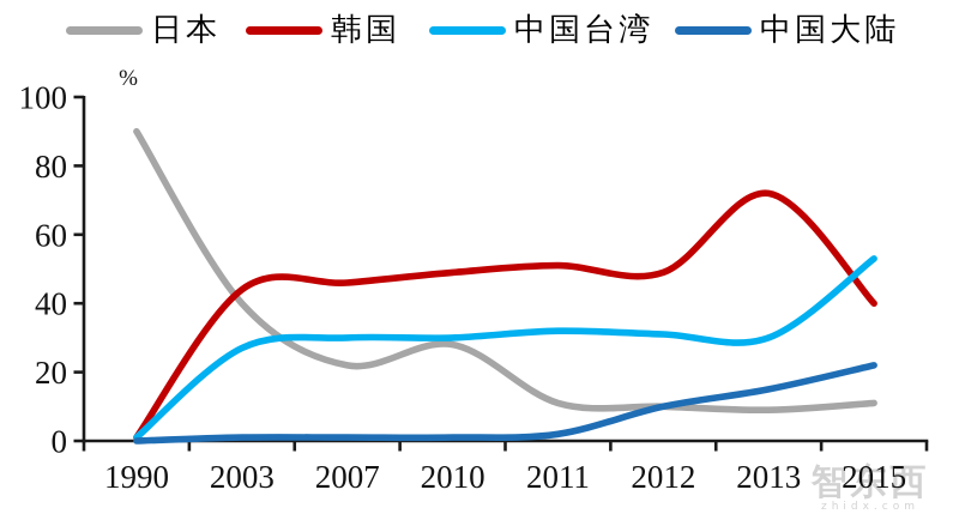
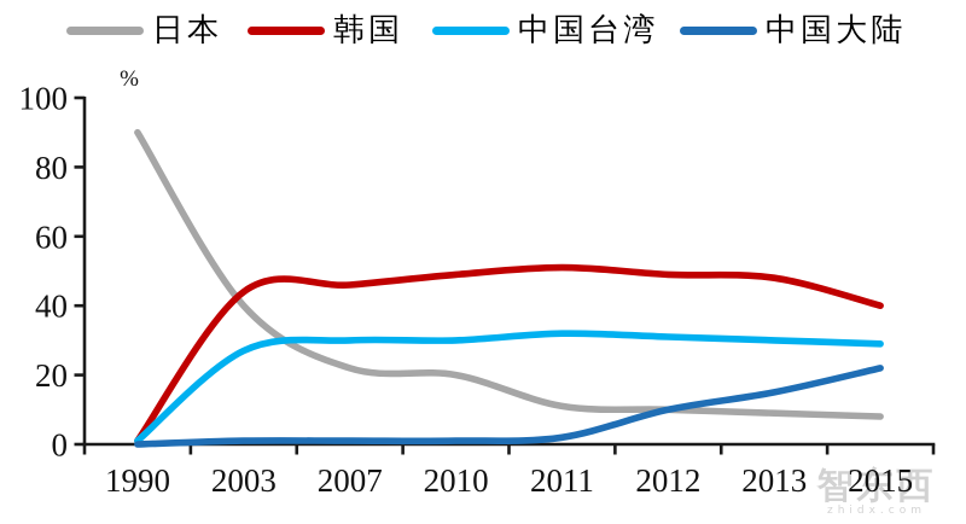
日本/2010: 28 -> 20
韩国/2013: 72 -> 48
日本/2015: 11 -> 8
中国台湾/2015: 53 -> 29
